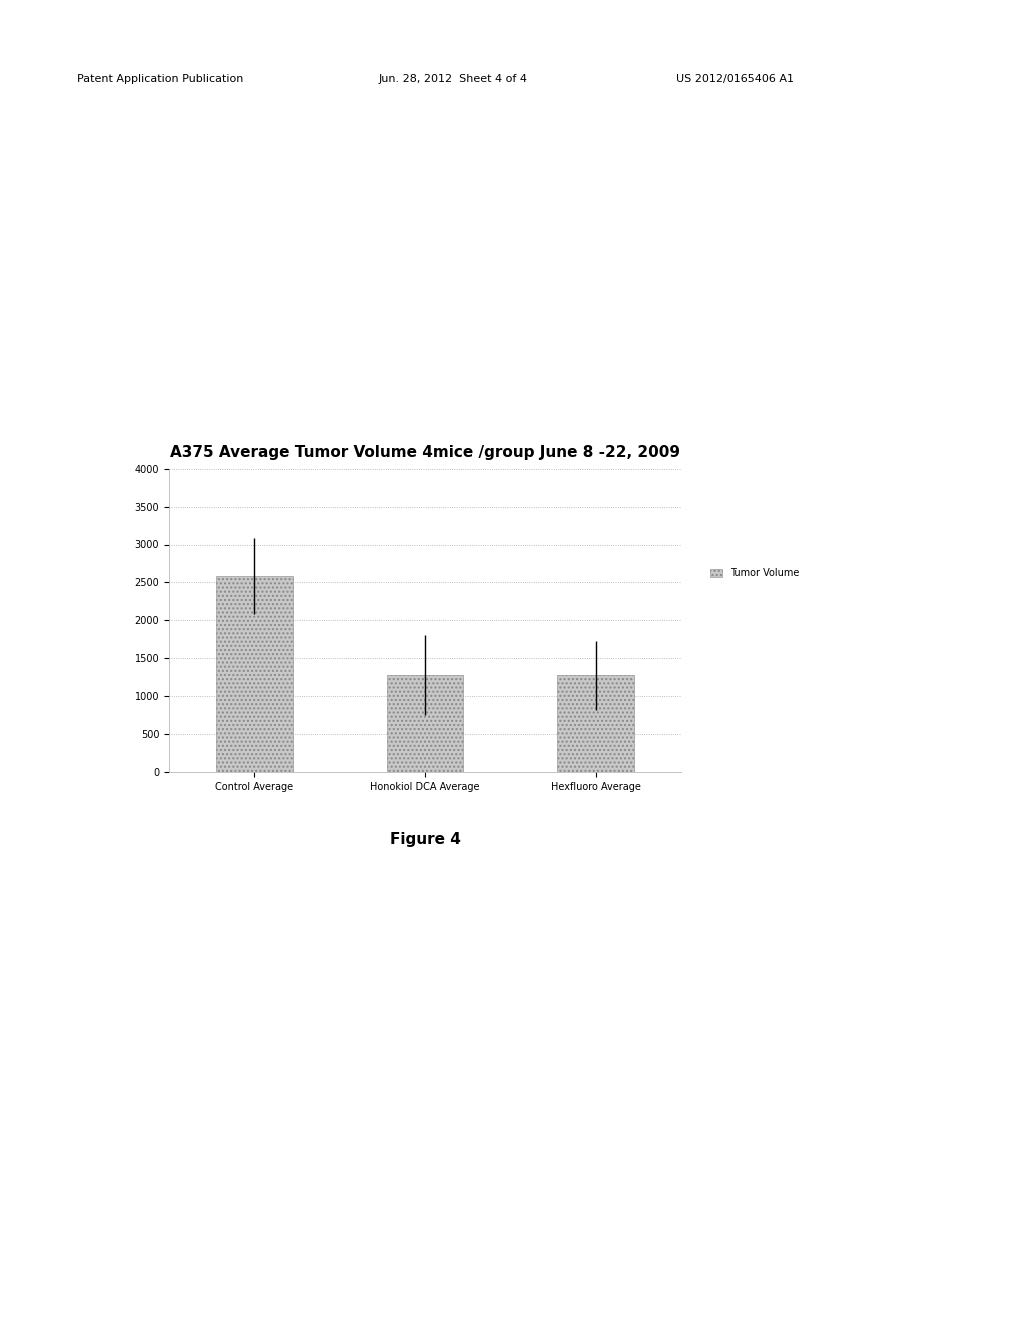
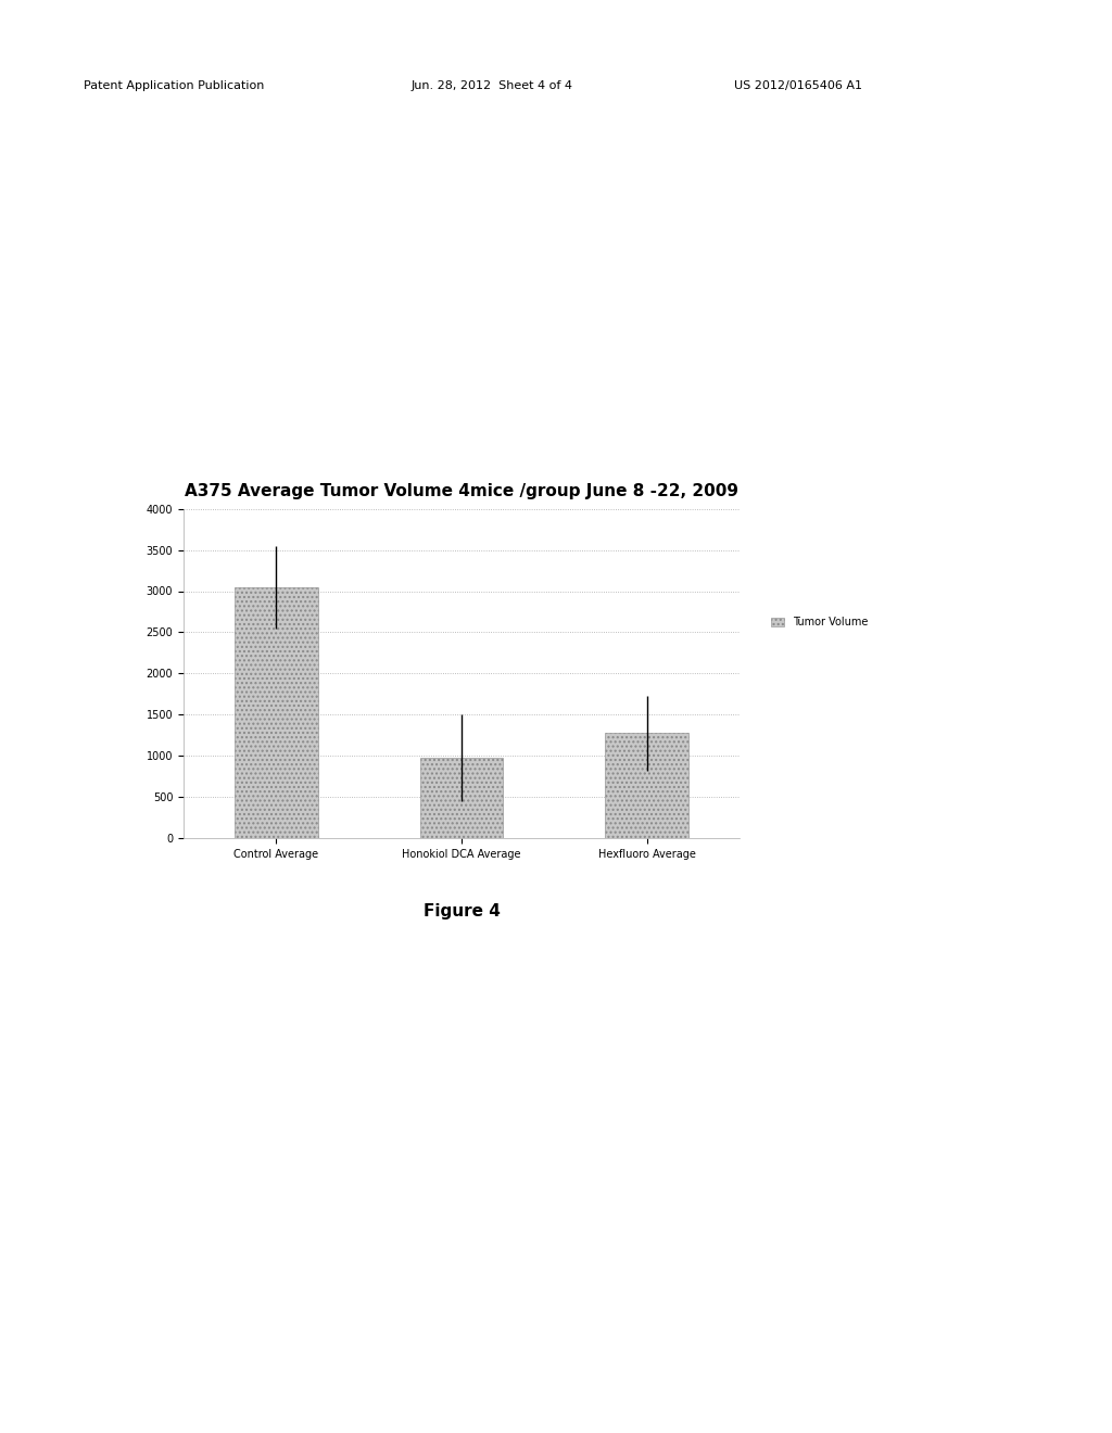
Control Average: 2580 -> 3050
Honokiol DCA Average: 1280 -> 980
